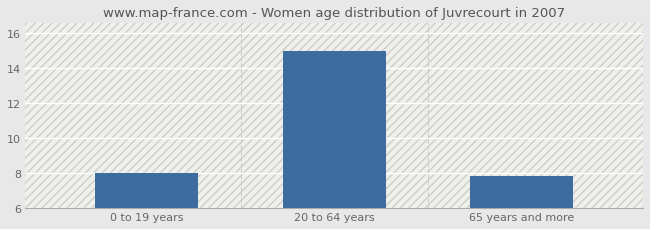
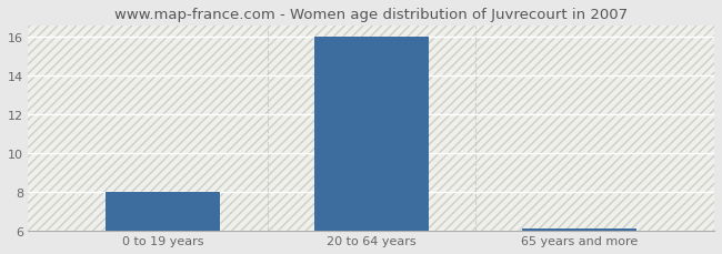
20 to 64 years: 15.0 -> 16.0
65 years and more: 7.8 -> 6.1
